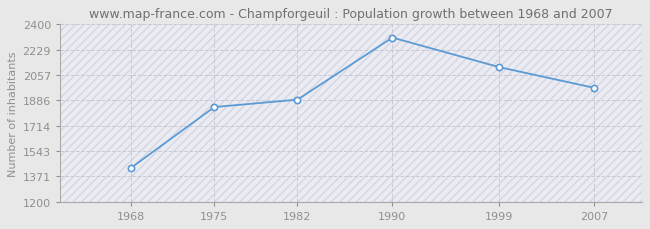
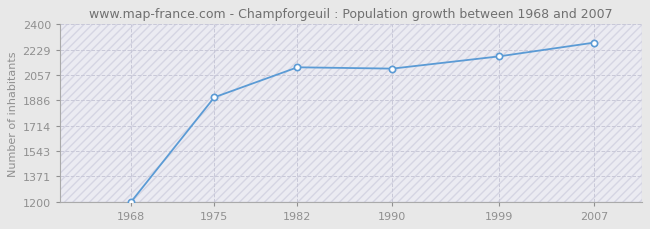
1968: 1430 -> 1200
1975: 1840 -> 1910
1982: 1890 -> 2110
1990: 2310 -> 2100
1999: 2110 -> 2180
2007: 1970 -> 2280
